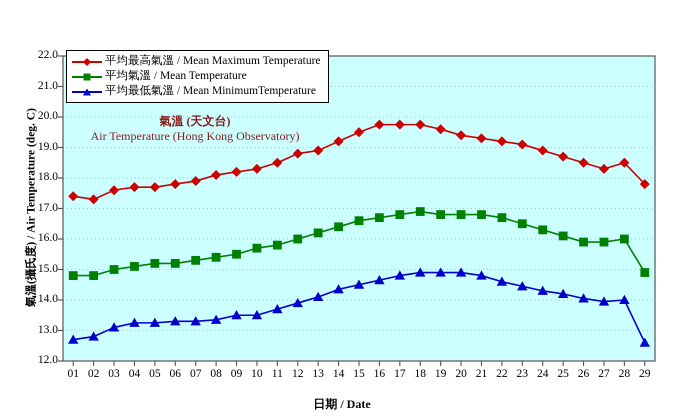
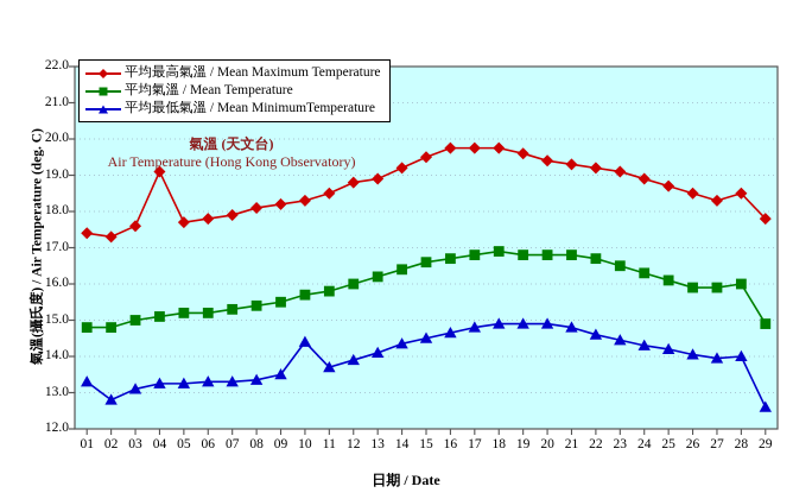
平均最低氣溫 / Mean MinimumTemperature/01: 12.7 -> 13.3
平均最高氣溫 / Mean Maximum Temperature/04: 17.7 -> 19.1
平均最低氣溫 / Mean MinimumTemperature/10: 13.5 -> 14.4
